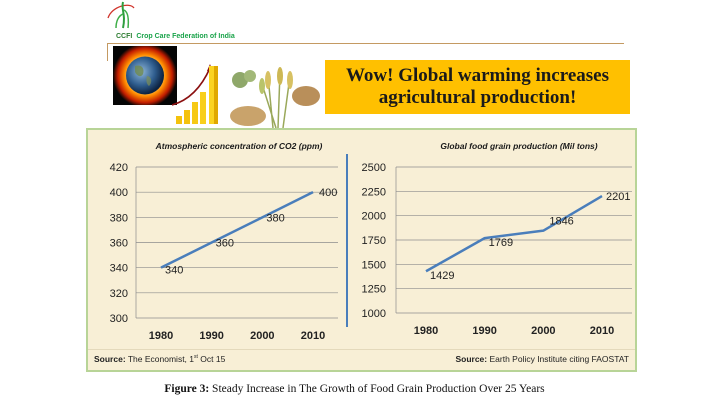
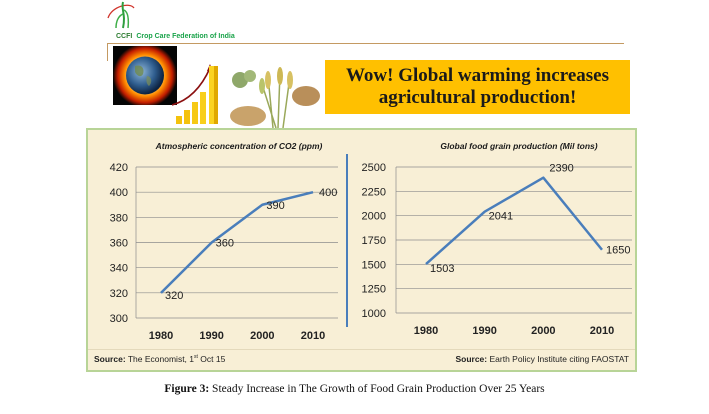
Atmospheric concentration of CO2 (ppm)/1980: 340 -> 320
Atmospheric concentration of CO2 (ppm)/2000: 380 -> 390
Global food grain production (Mil tons)/1980: 1429 -> 1503
Global food grain production (Mil tons)/1990: 1769 -> 2041
Global food grain production (Mil tons)/2000: 1846 -> 2390
Global food grain production (Mil tons)/2010: 2201 -> 1650
